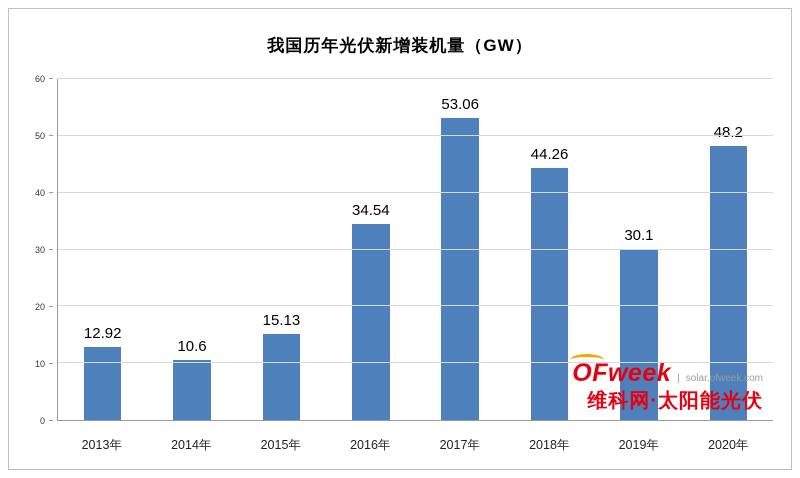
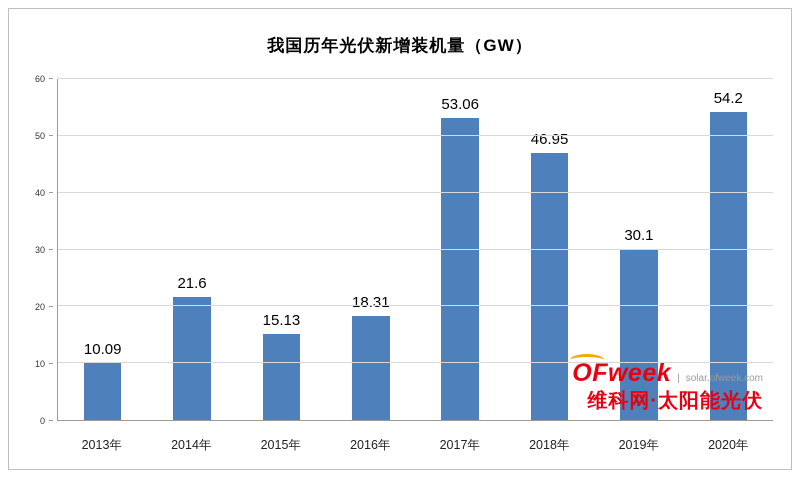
2013年: 12.92 -> 10.09
2014年: 10.6 -> 21.6
2016年: 34.54 -> 18.31
2018年: 44.26 -> 46.95
2020年: 48.2 -> 54.2
